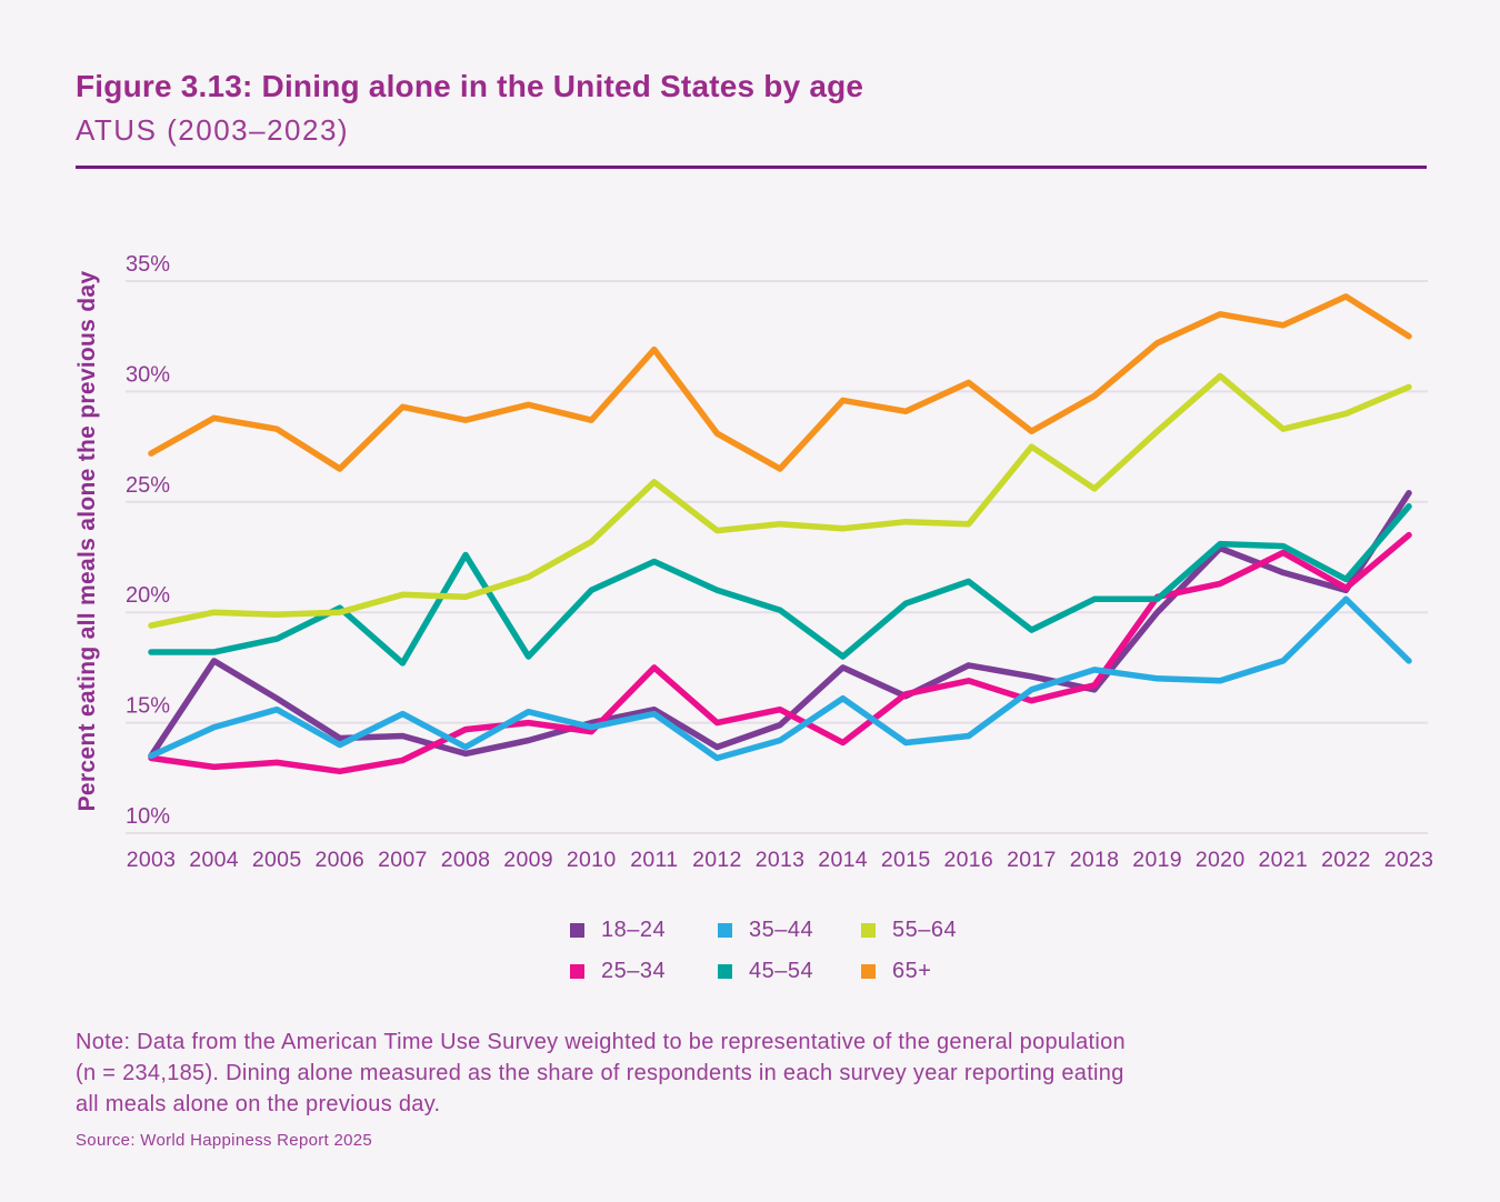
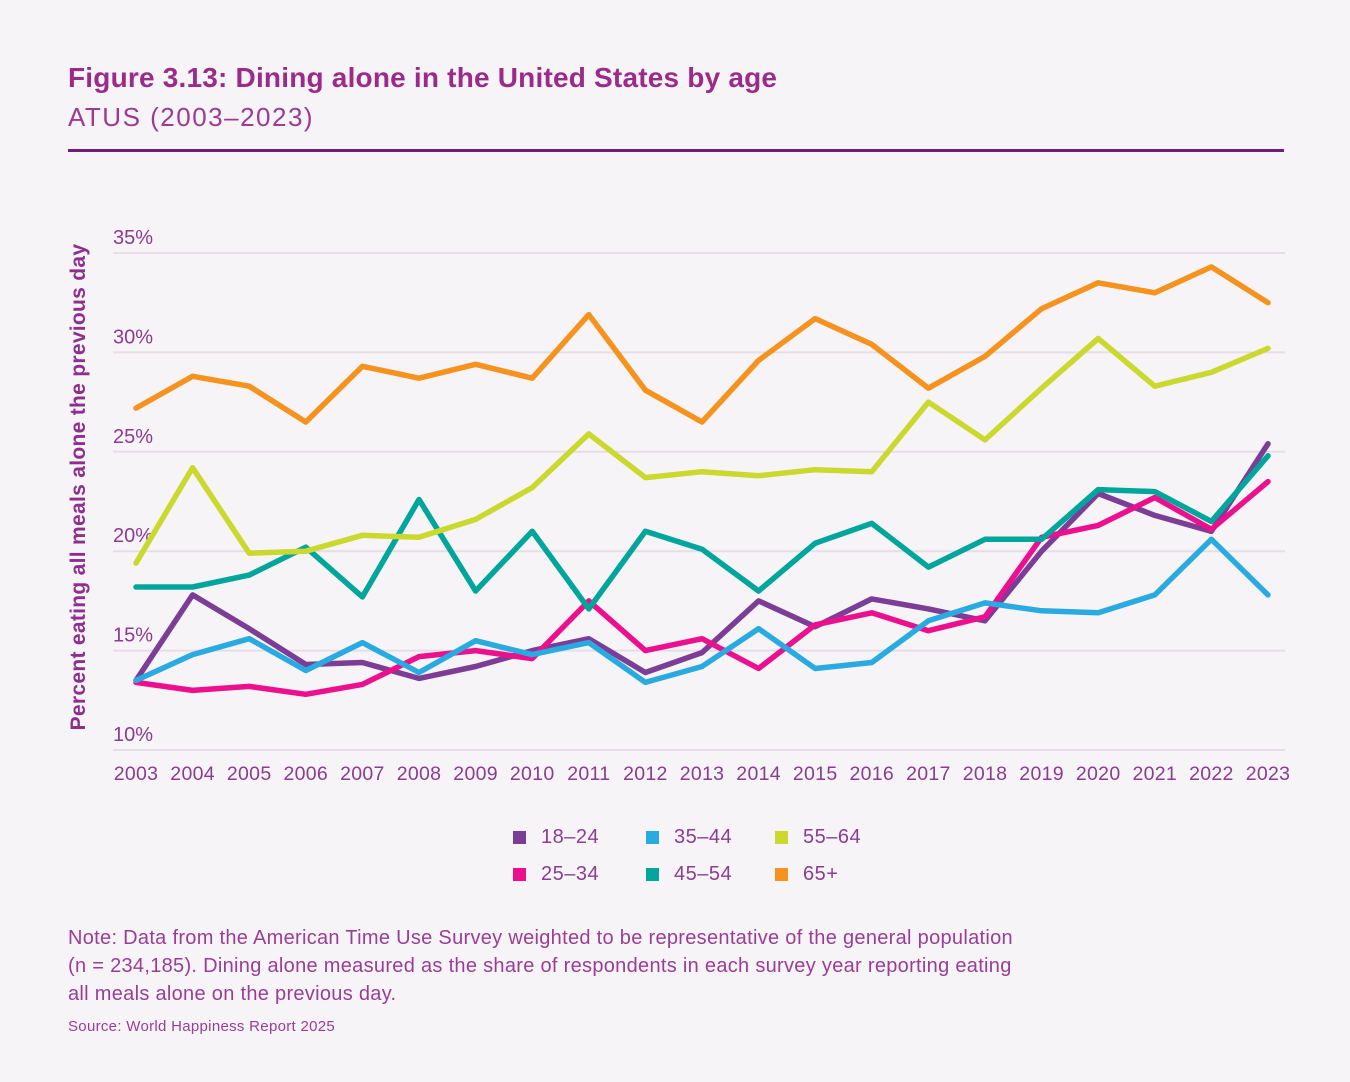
55–64/2004: 20.0% -> 24.2%
45–54/2011: 22.3% -> 17.1%
65+/2015: 29.1% -> 31.7%
